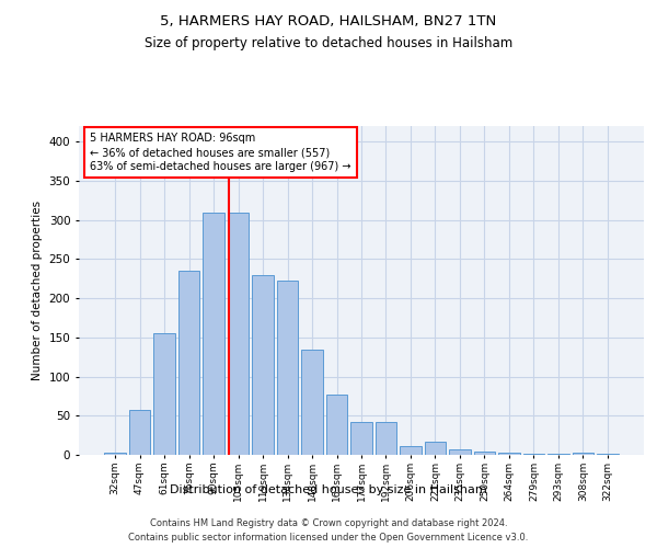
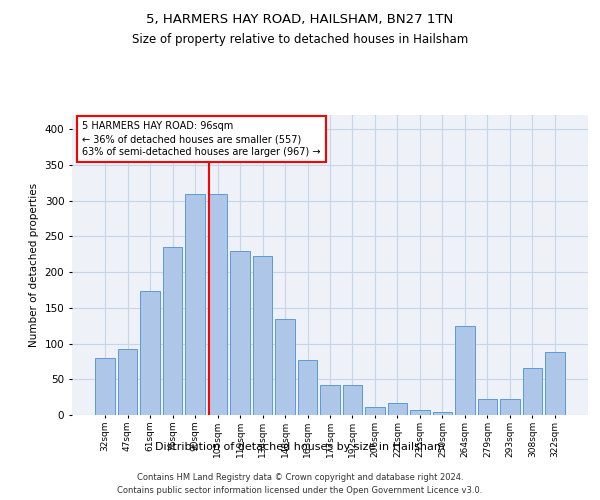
32sqm: 3 -> 80
47sqm: 57 -> 92
61sqm: 155 -> 174
264sqm: 3 -> 124
279sqm: 1 -> 22
293sqm: 1 -> 22
308sqm: 3 -> 66
322sqm: 2 -> 88
